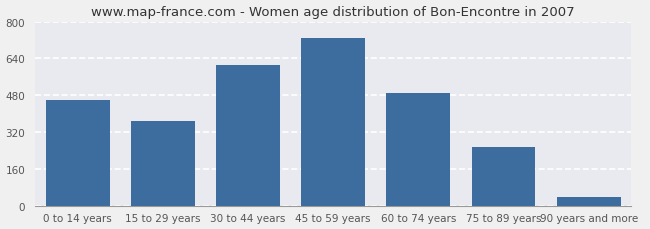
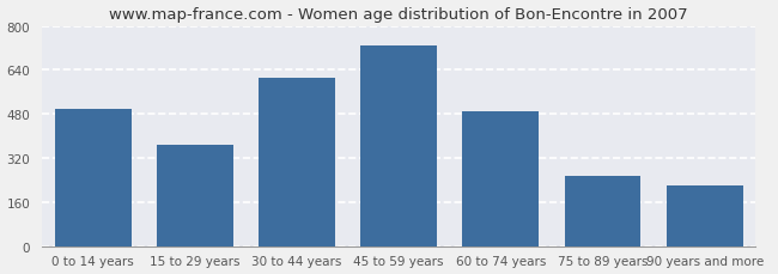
0 to 14 years: 460 -> 500
90 years and more: 40 -> 220
